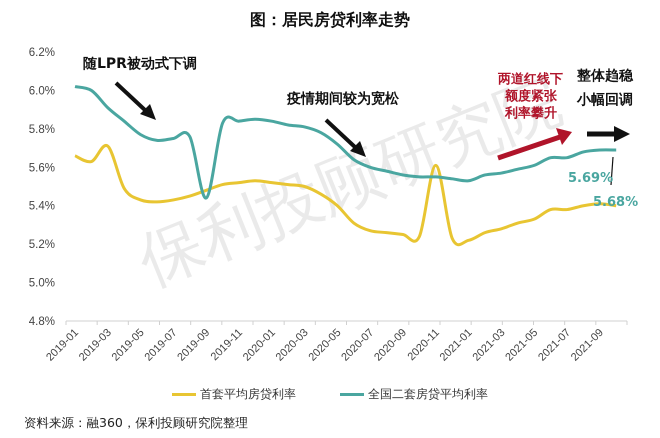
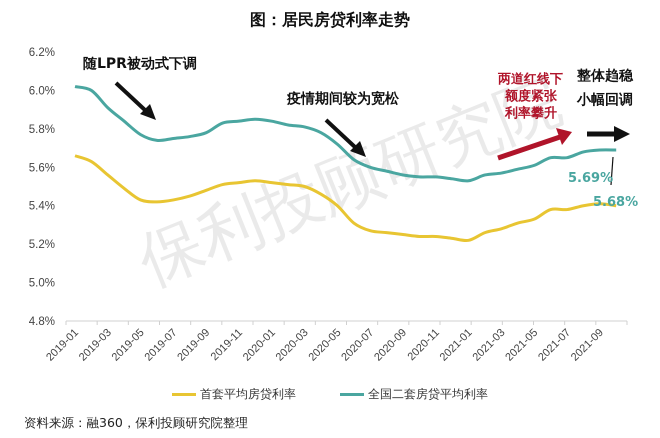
首套平均房贷利率/2019-03: 5.71% -> 5.56%
全国二套房贷平均利率/2019-09: 5.44% -> 5.78%
首套平均房贷利率/2020-11: 5.61% -> 5.24%
